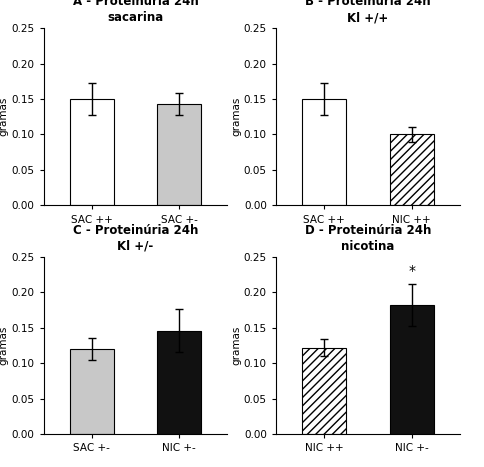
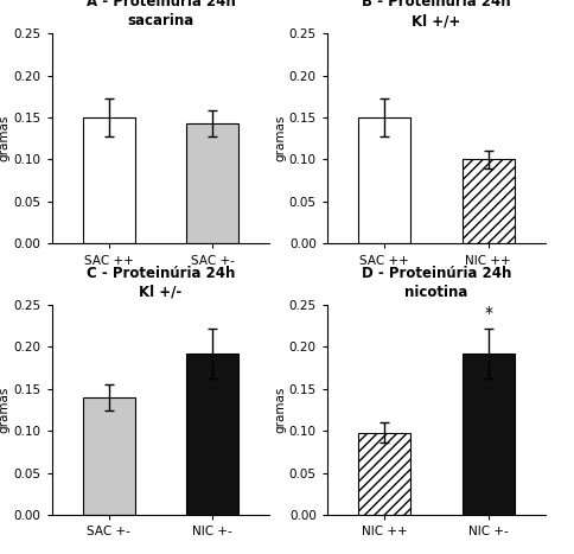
C - Proteinúria 24h Kl +/-/SAC +-: 0.120 -> 0.140
C - Proteinúria 24h Kl +/-/NIC +-: 0.146 -> 0.192
D - Proteinúria 24h nicotina/NIC ++: 0.122 -> 0.098
D - Proteinúria 24h nicotina/NIC +-: 0.182 -> 0.192
